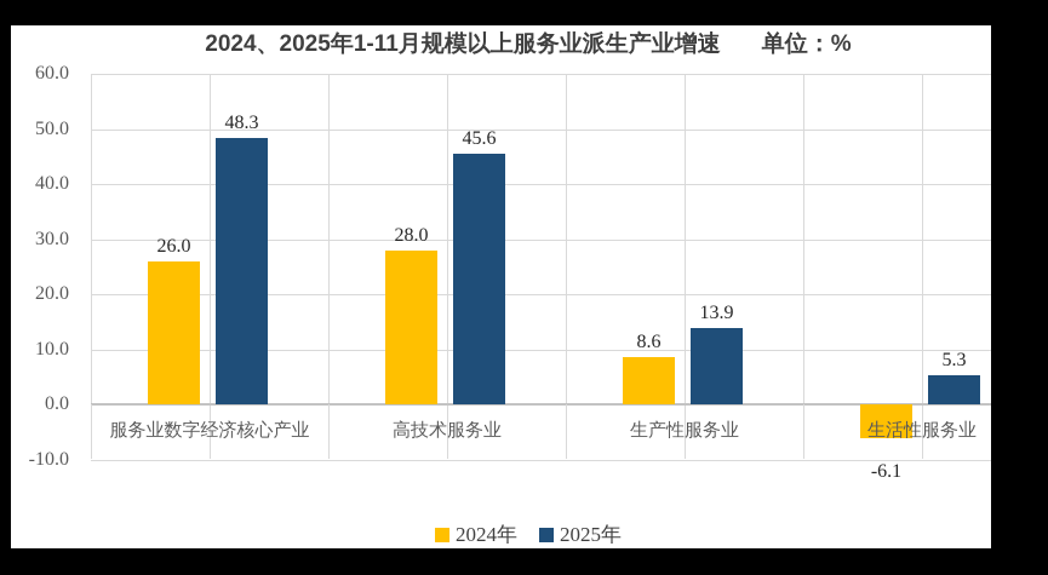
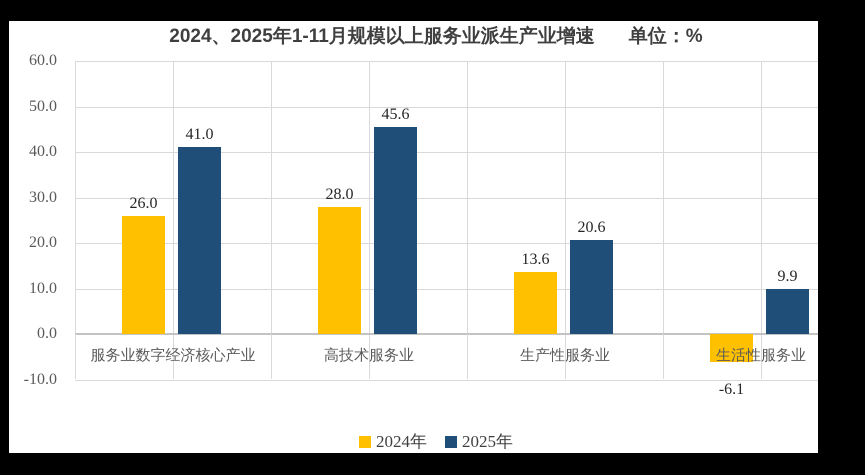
2025年/服务业数字经济核心产业: 48.3 -> 41.0
2024年/生产性服务业: 8.6 -> 13.6
2025年/生产性服务业: 13.9 -> 20.6
2025年/生活性服务业: 5.3 -> 9.9
